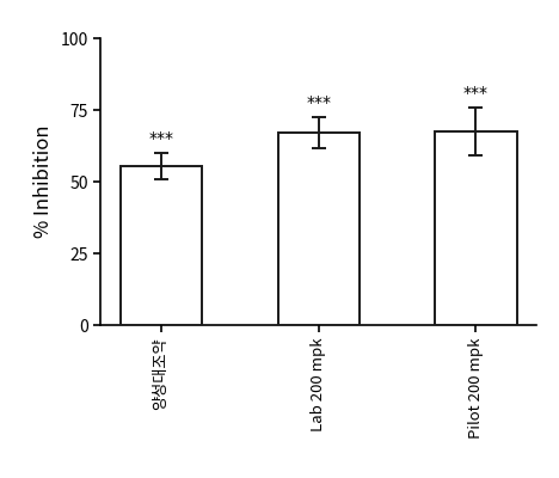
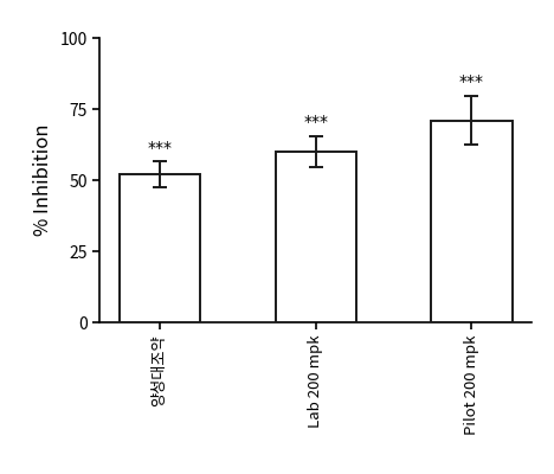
양성대조약: 55.5 -> 52.0
Lab 200 mpk: 67.0 -> 60.0
Pilot 200 mpk: 67.5 -> 71.0
